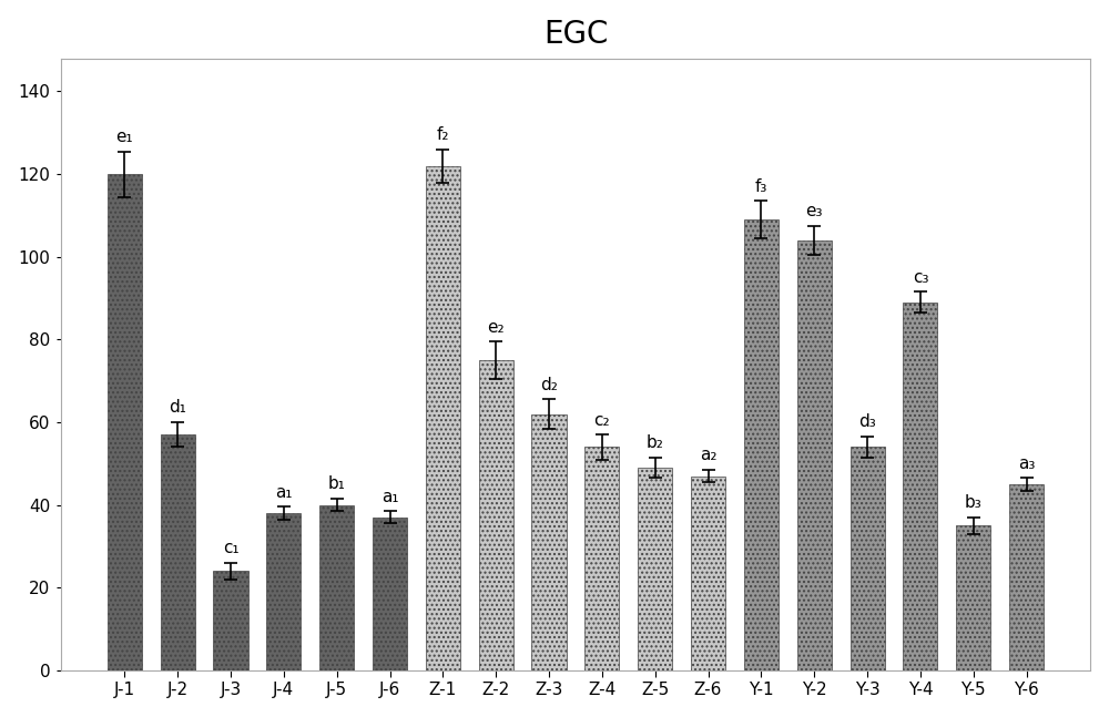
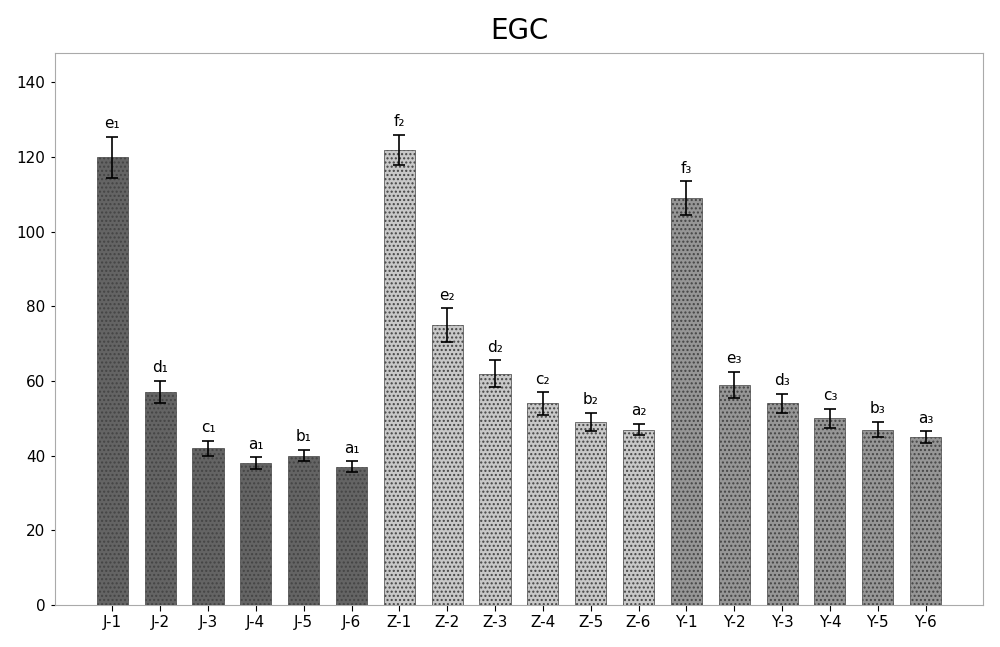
J-3: 24 -> 42
Y-2: 104 -> 59
Y-4: 89 -> 50
Y-5: 35 -> 47
